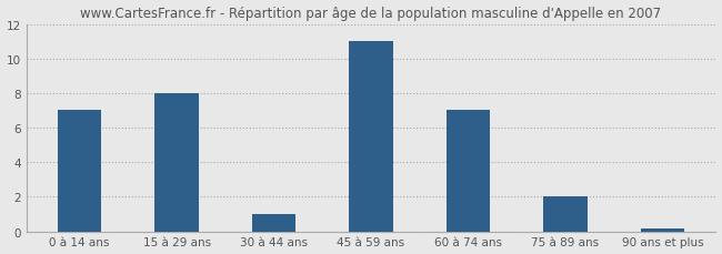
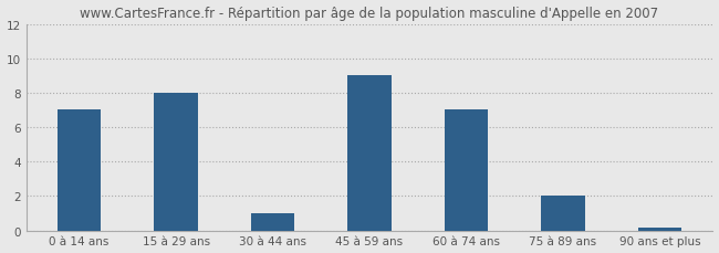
45 à 59 ans: 11.0 -> 9.0
